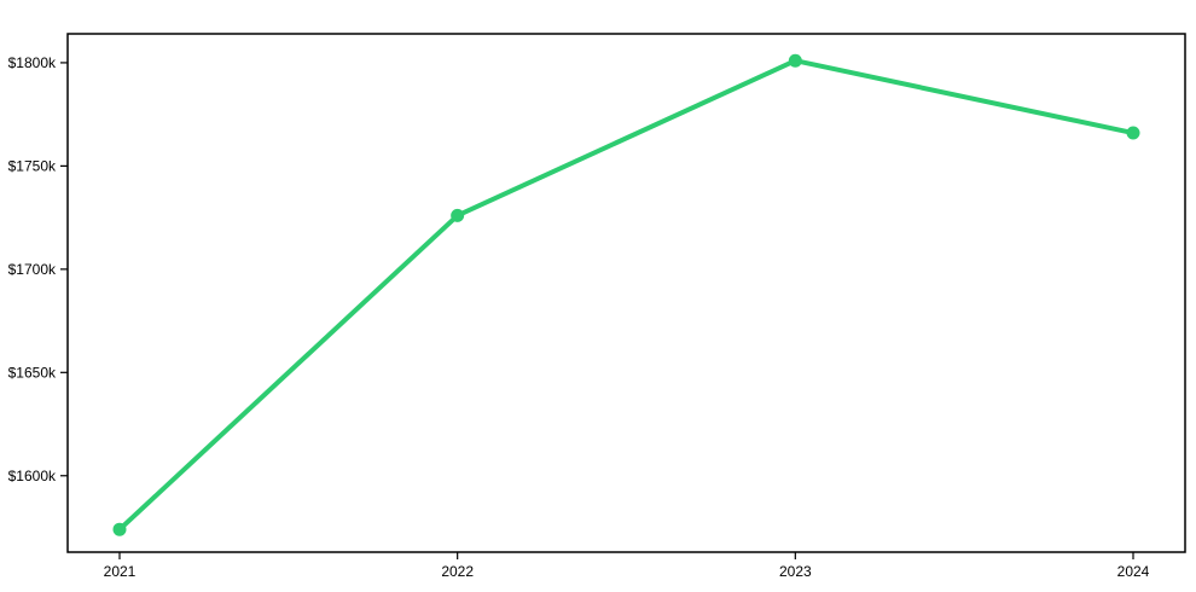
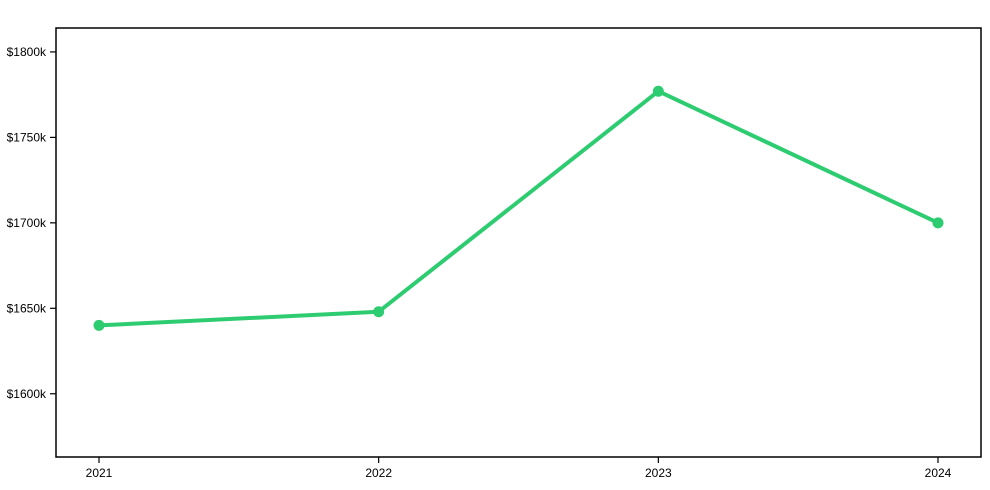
2021: $1574k -> $1640k
2022: $1726k -> $1648k
2023: $1801k -> $1777k
2024: $1766k -> $1700k
